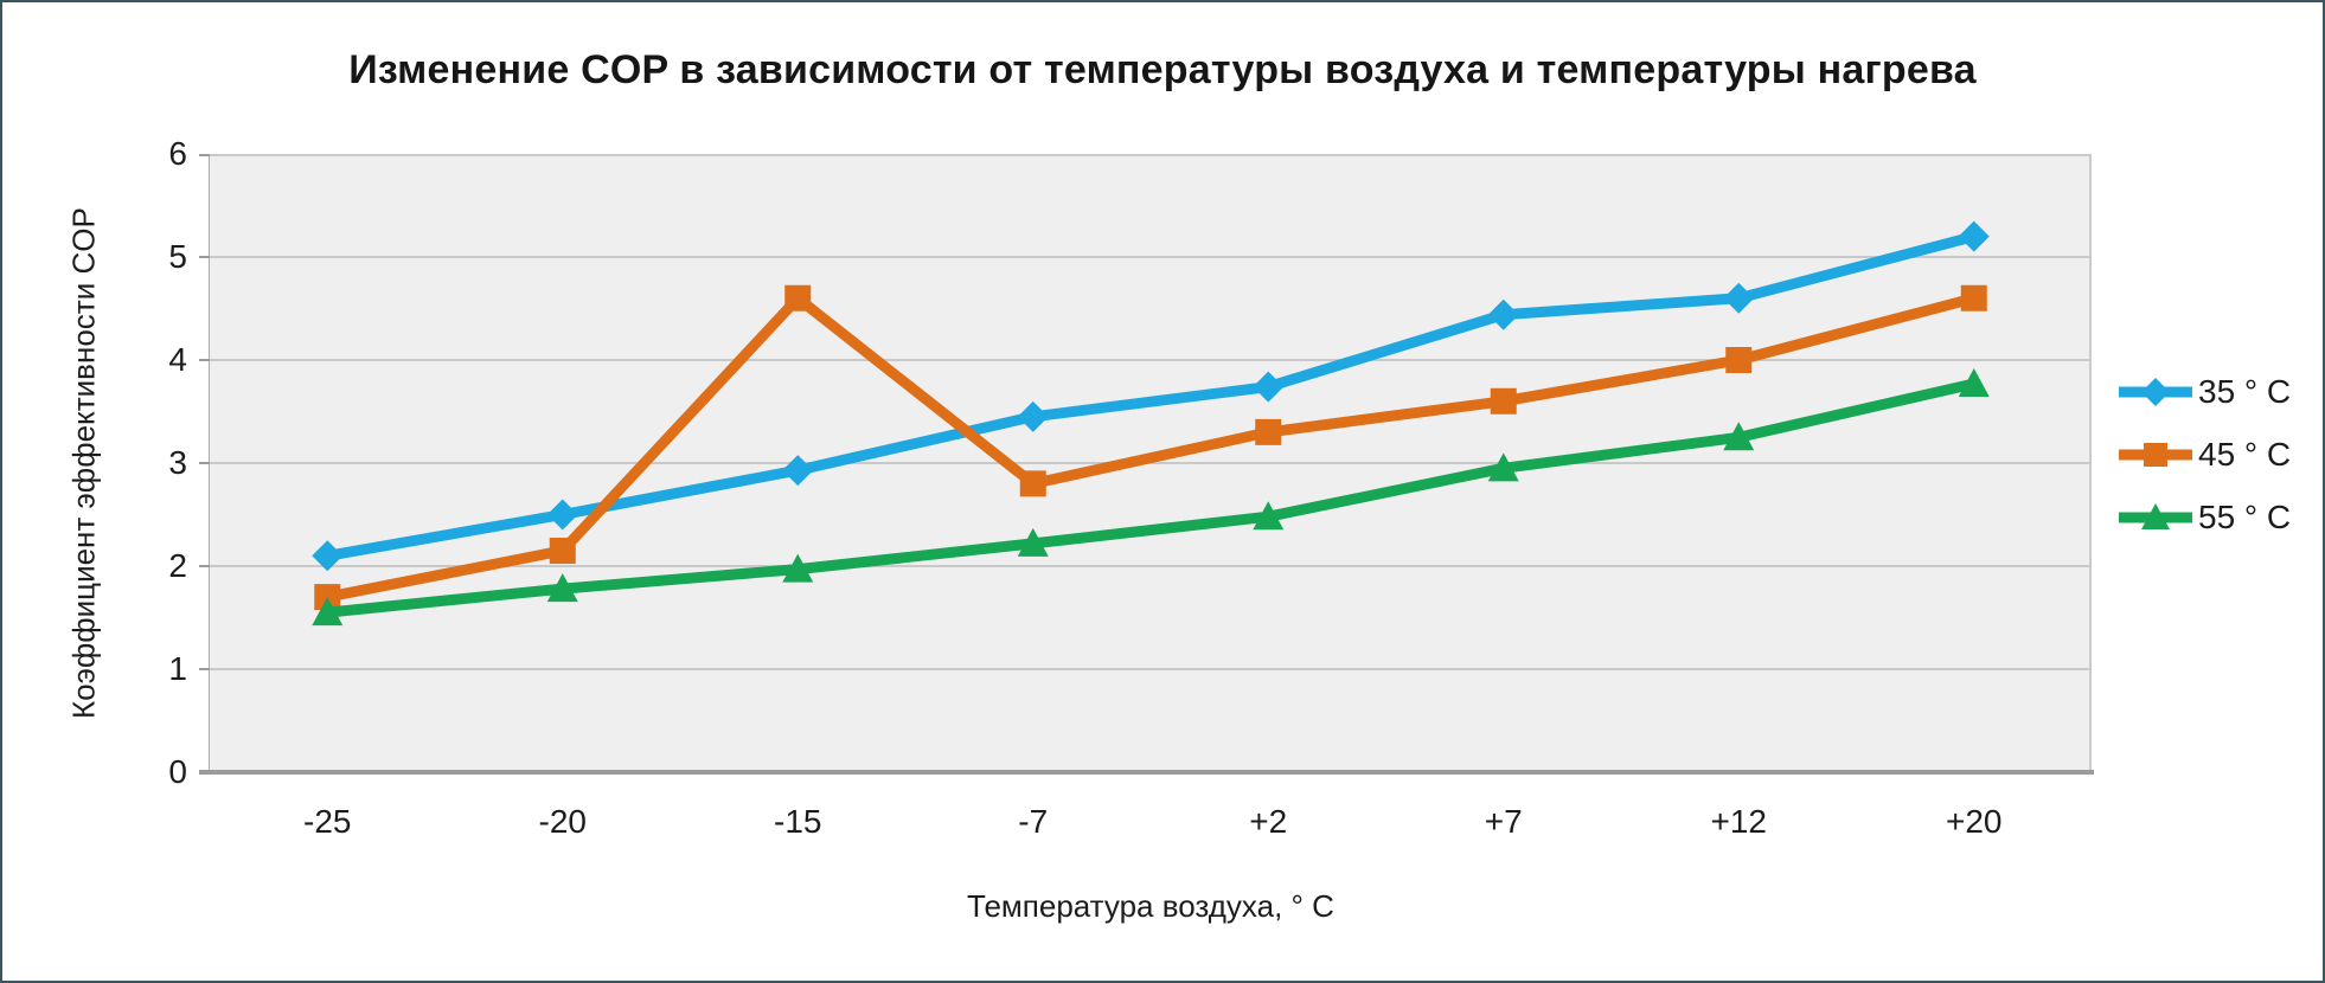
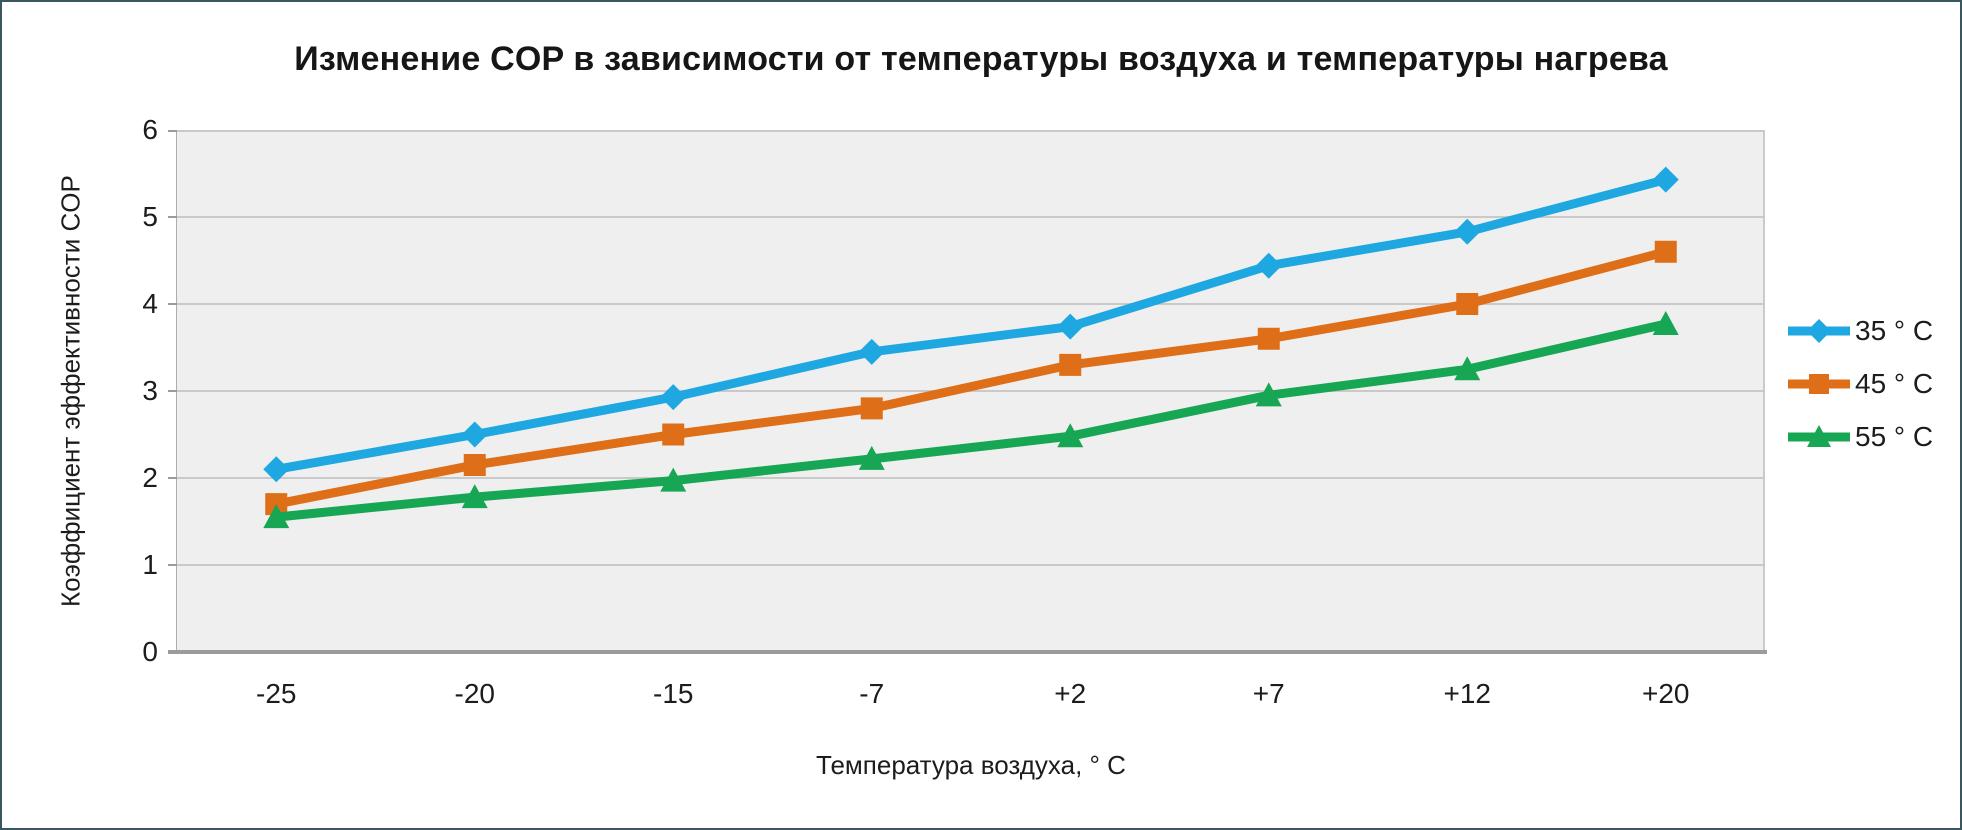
45 ° C/-15: 4.6 -> 2.5
35 ° C/+12: 4.6 -> 4.8
35 ° C/+20: 5.2 -> 5.4
